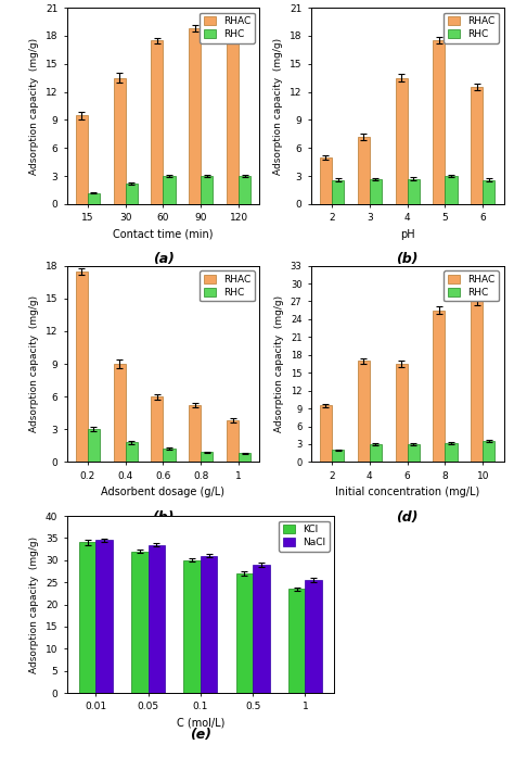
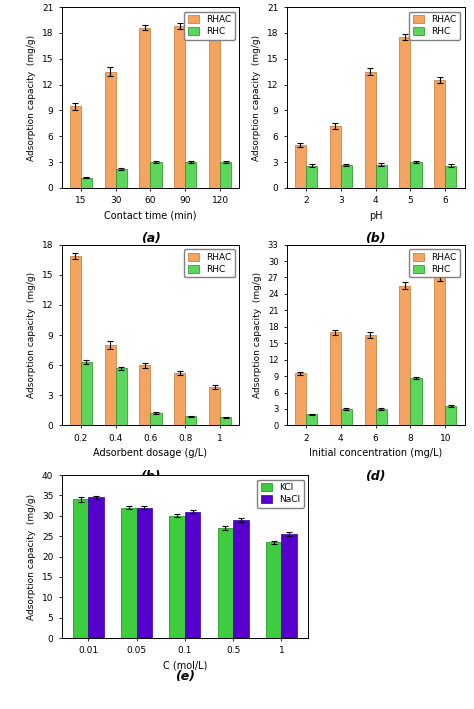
RHAC/60: 17.5 -> 18.6
RHAC/0.2: 17.5 -> 16.9
RHC/0.2: 3.0 -> 6.3
RHAC/0.4: 9.0 -> 8.0
RHC/0.4: 1.8 -> 5.7
RHC/8: 3.2 -> 8.6
NaCl/0.05: 33.5 -> 32.0
